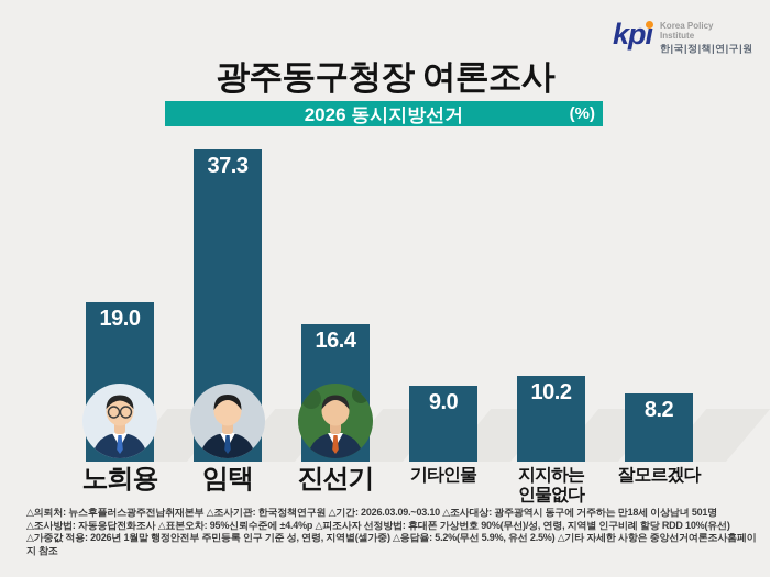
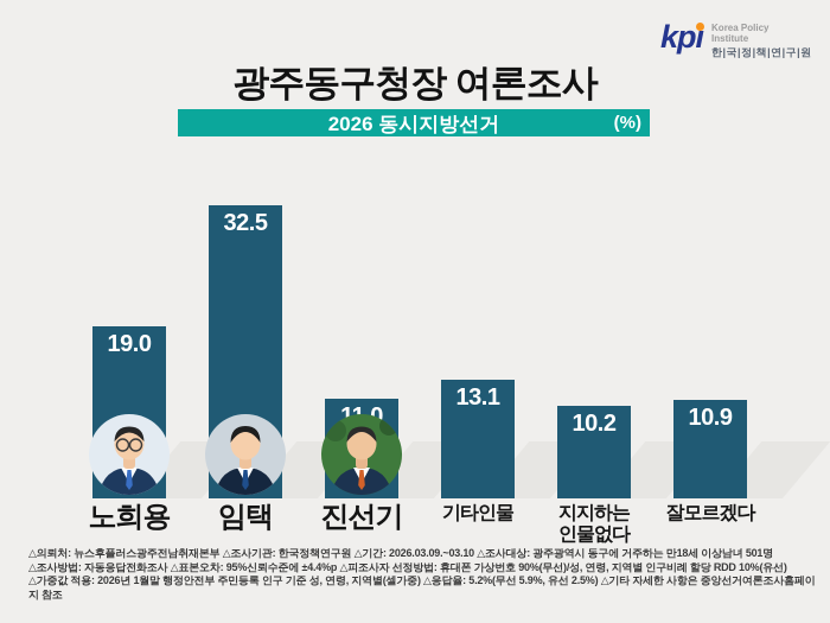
임택: 37.3 -> 32.5
진선기: 16.4 -> 11.0
기타인물: 9.0 -> 13.1
잘모르겠다: 8.2 -> 10.9
